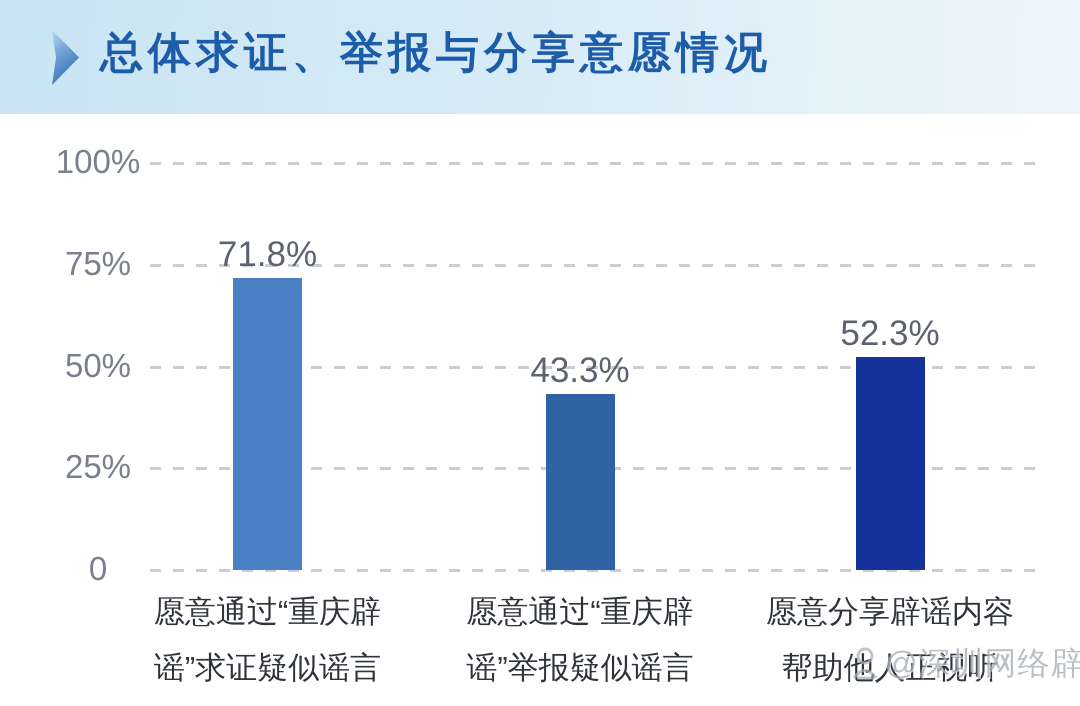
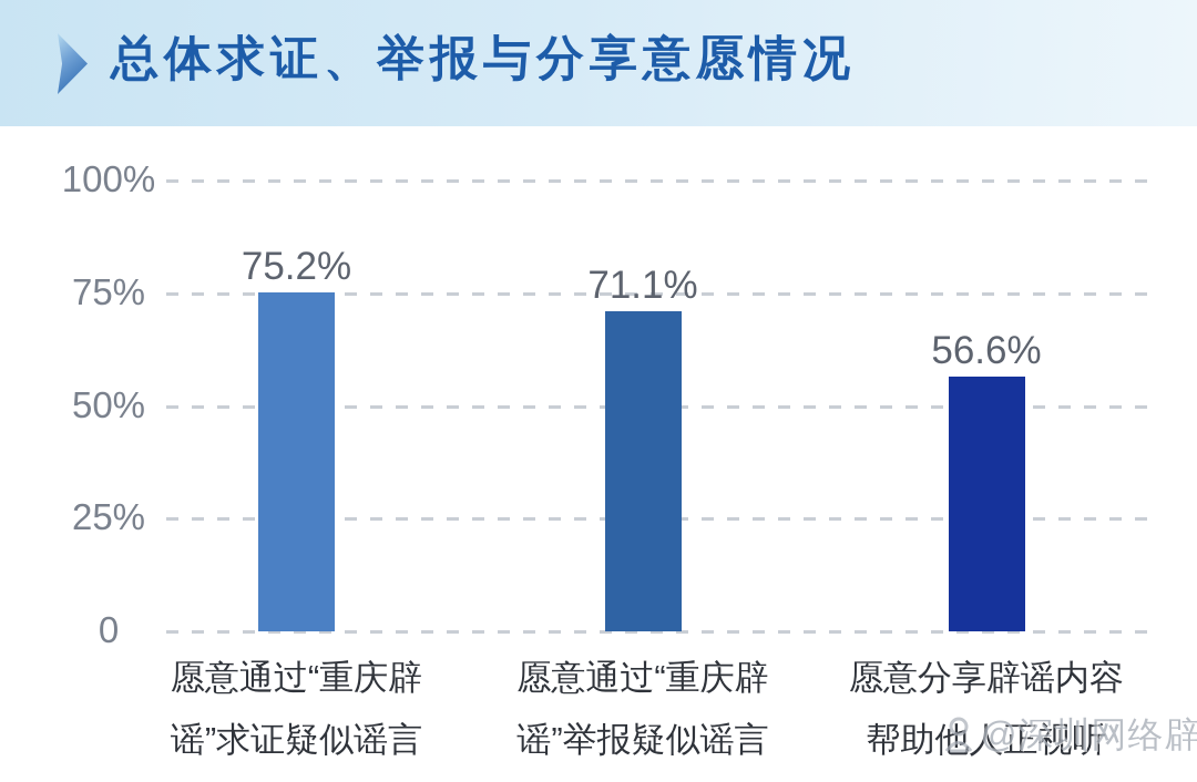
愿意通过“重庆辟谣”求证疑似谣言: 71.8% -> 75.2%
愿意通过“重庆辟谣”举报疑似谣言: 43.3% -> 71.1%
愿意分享辟谣内容帮助他人正视听: 52.3% -> 56.6%
